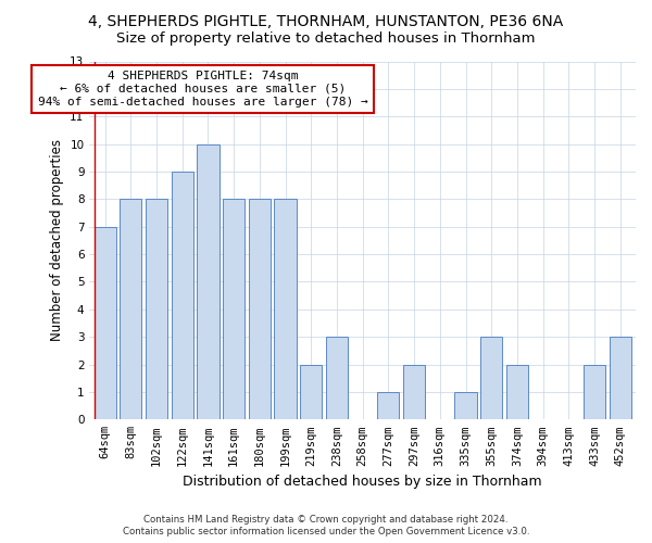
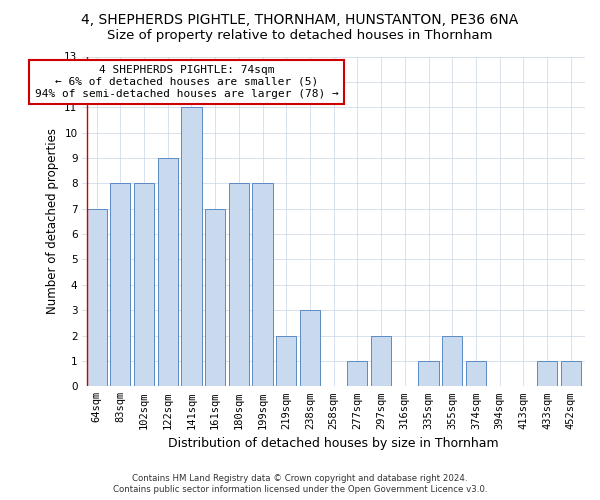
141sqm: 10 -> 11
161sqm: 8 -> 7
355sqm: 3 -> 2
374sqm: 2 -> 1
433sqm: 2 -> 1
452sqm: 3 -> 1
